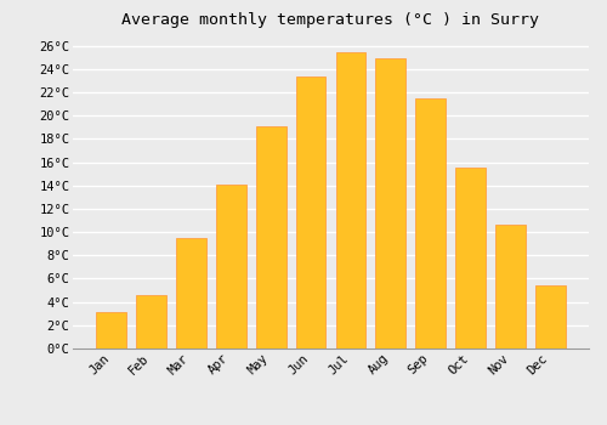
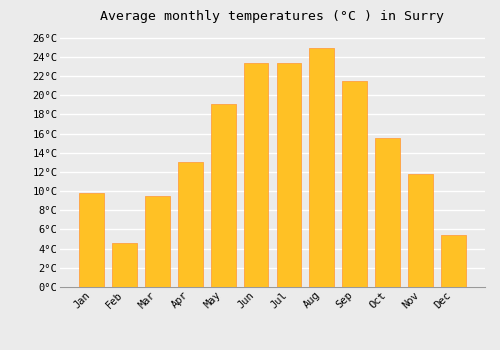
Jan: 3.1°C -> 9.8°C
Apr: 14.1°C -> 13.0°C
Jul: 25.4°C -> 23.4°C
Nov: 10.6°C -> 11.8°C
